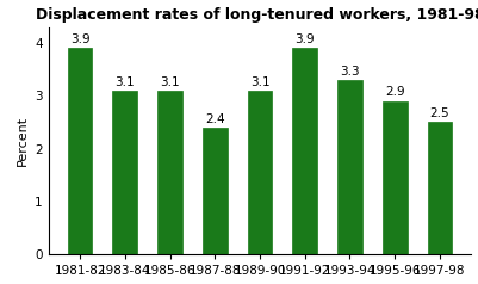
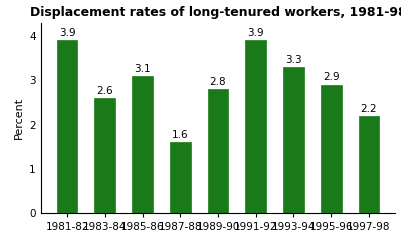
1983-84: 3.1 -> 2.6
1987-88: 2.4 -> 1.6
1989-90: 3.1 -> 2.8
1997-98: 2.5 -> 2.2
